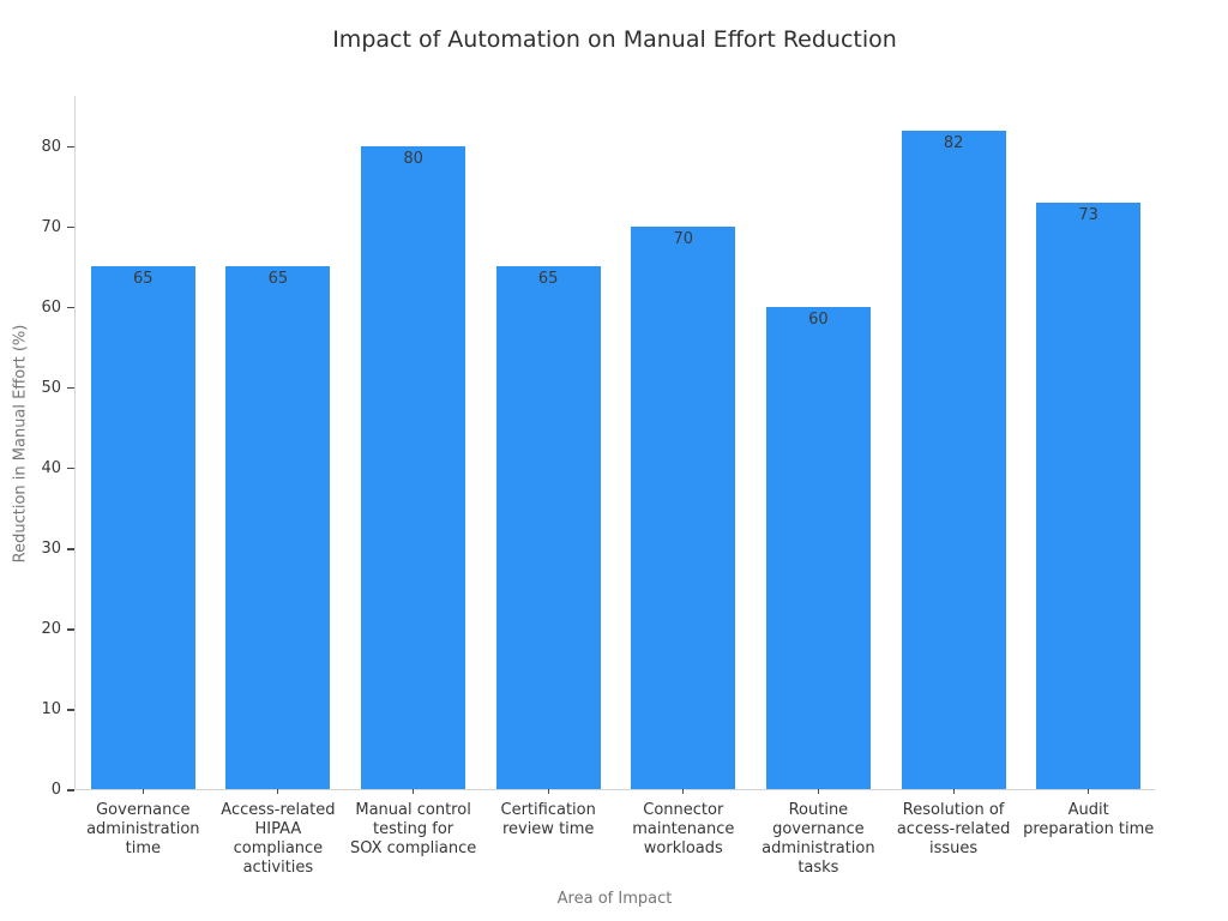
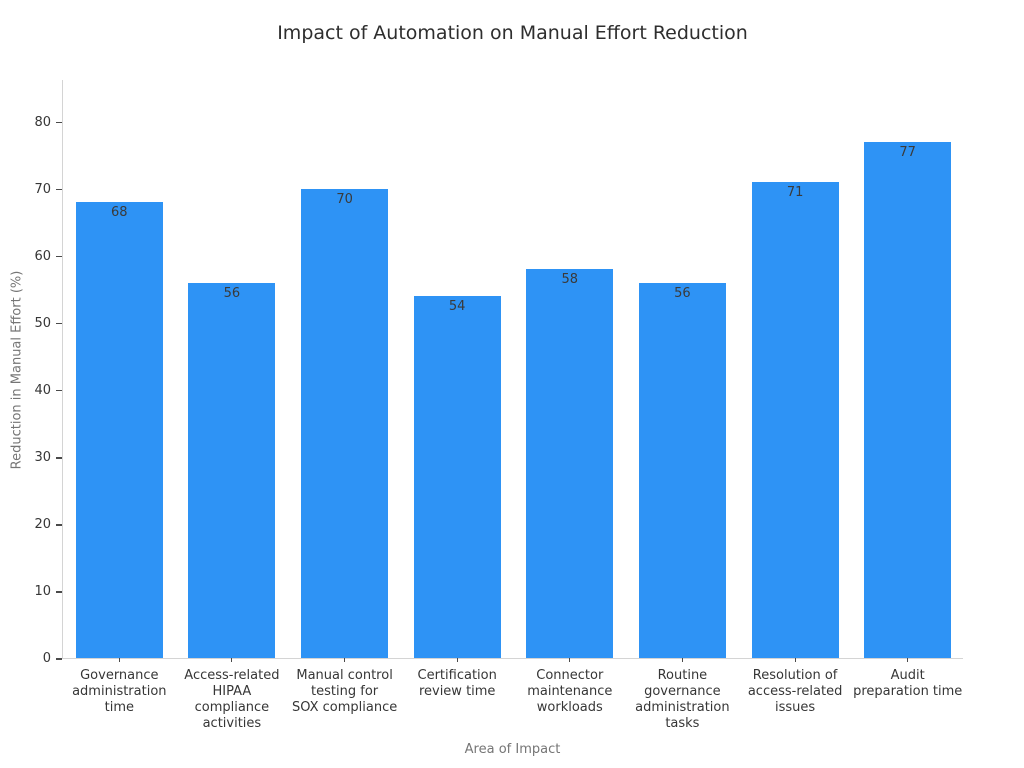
Governance administration time: 65 -> 68
Access-related HIPAA compliance activities: 65 -> 56
Manual control testing for SOX compliance: 80 -> 70
Certification review time: 65 -> 54
Connector maintenance workloads: 70 -> 58
Routine governance administration tasks: 60 -> 56
Resolution of access-related issues: 82 -> 71
Audit preparation time: 73 -> 77
